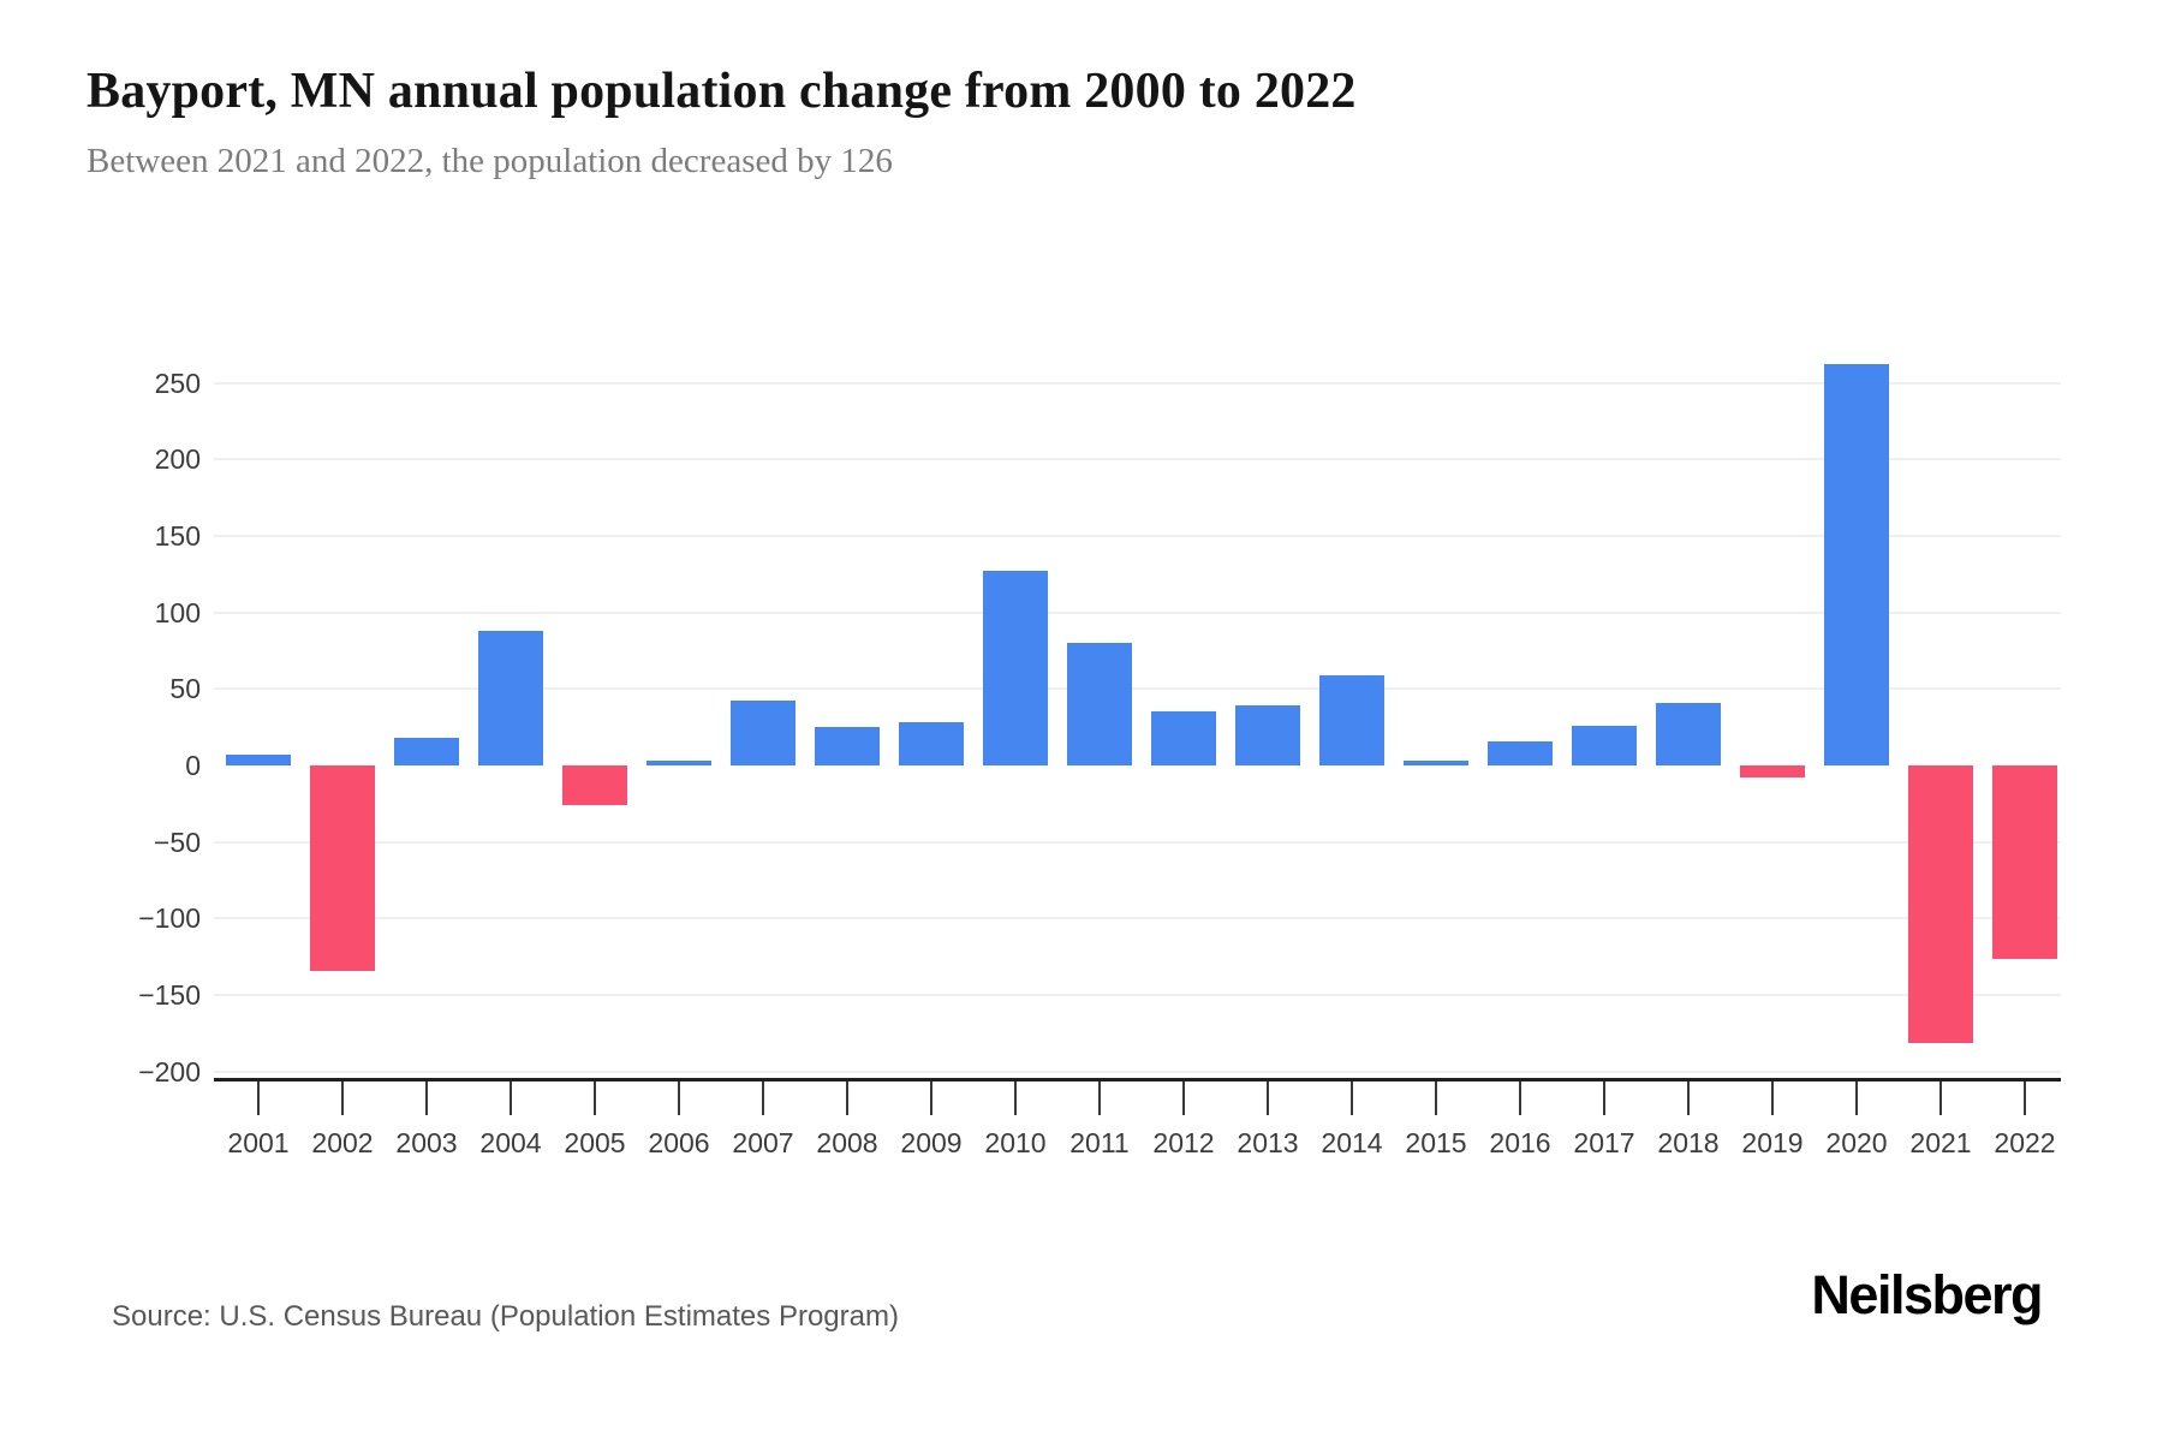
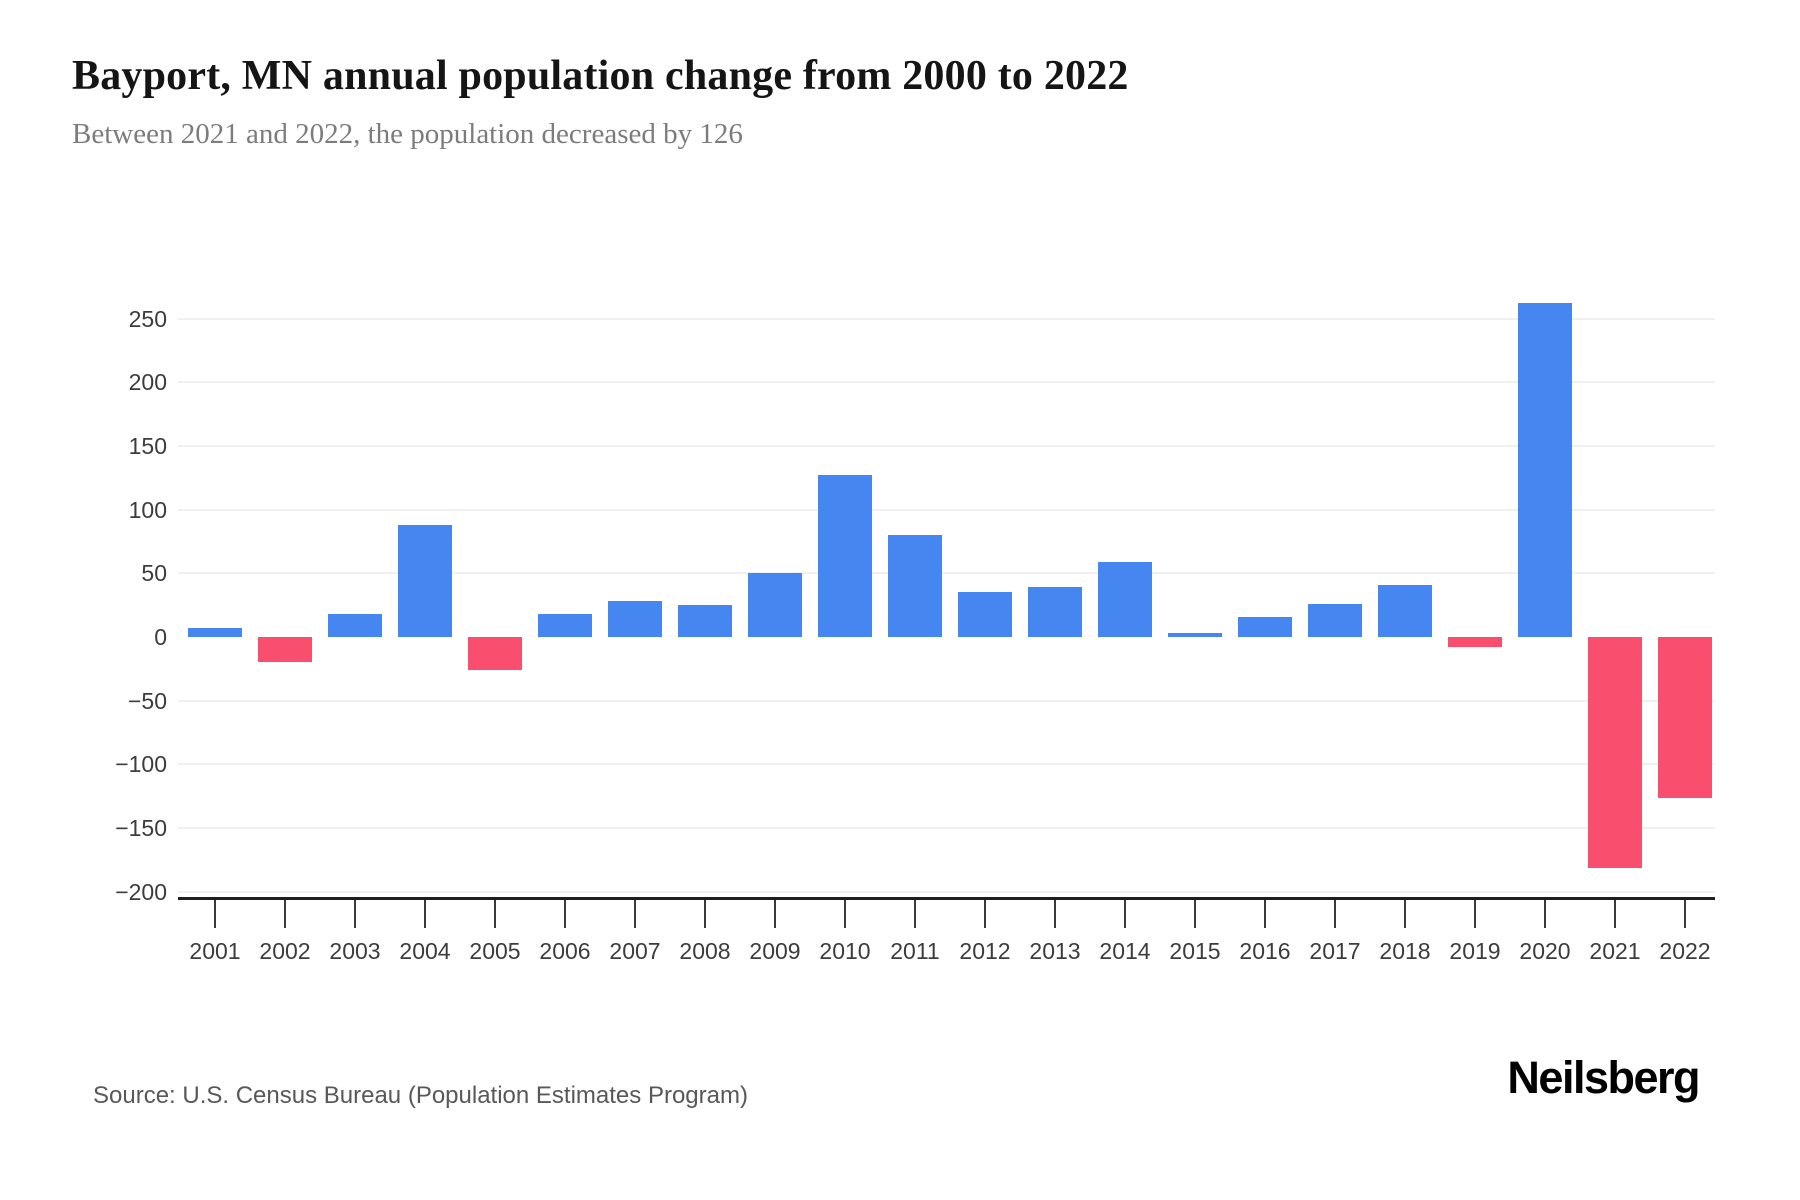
2002: -134 -> -20
2006: 3 -> 18
2007: 42 -> 28
2009: 28 -> 50
